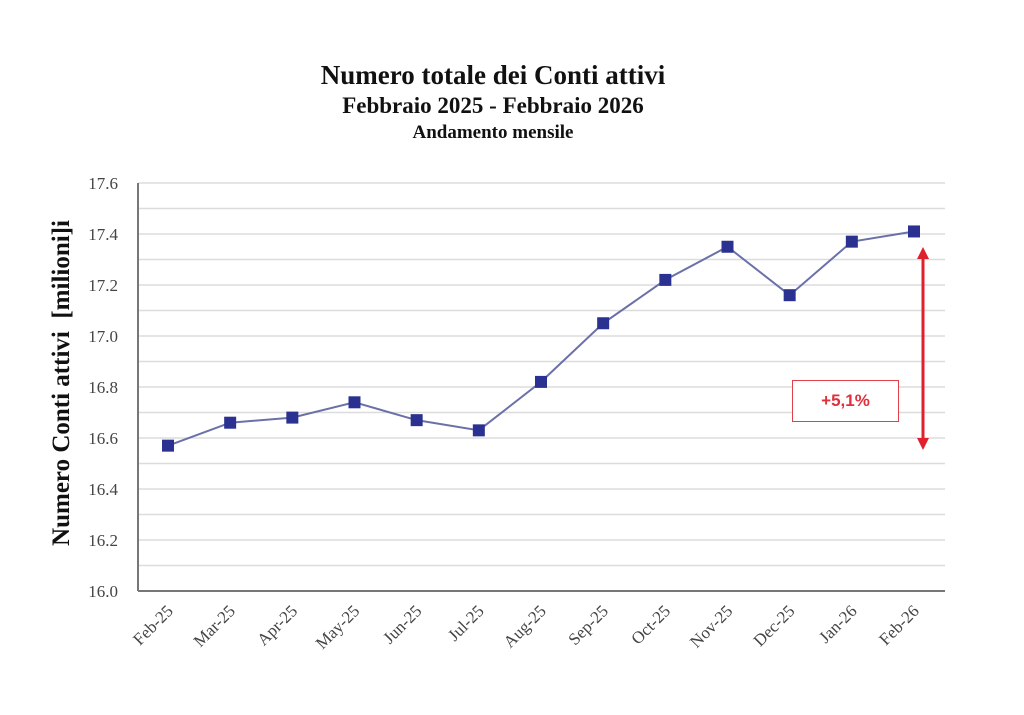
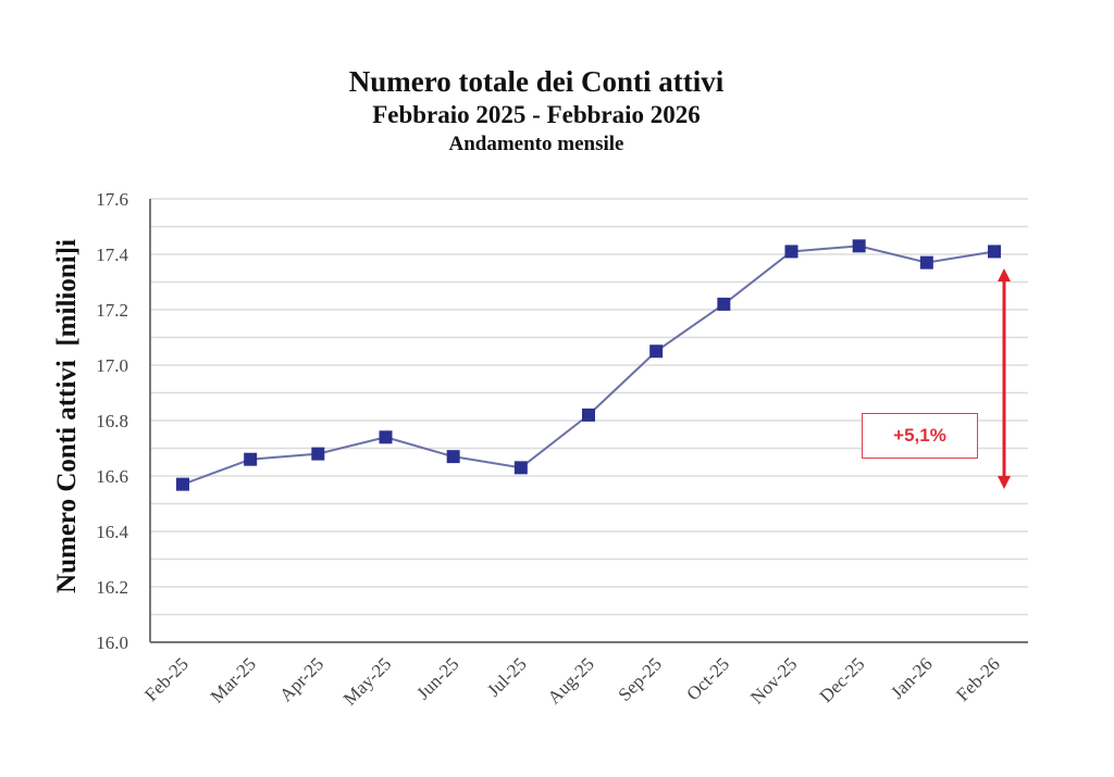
Nov-25: 17.35 -> 17.41
Dec-25: 17.16 -> 17.43
